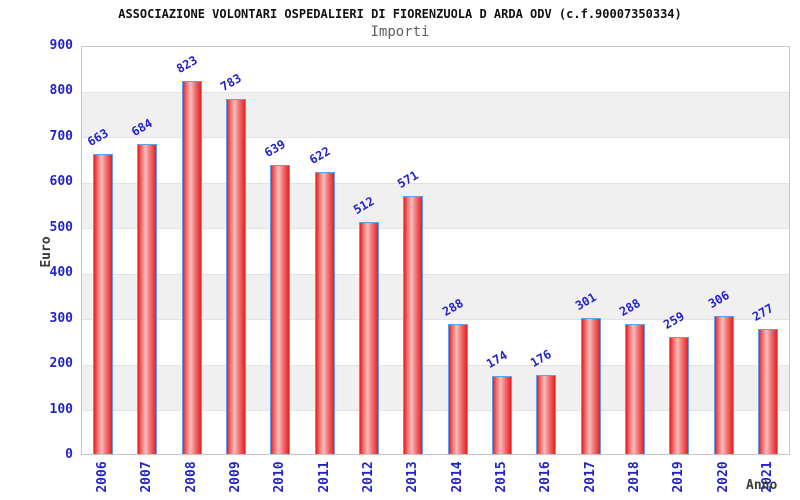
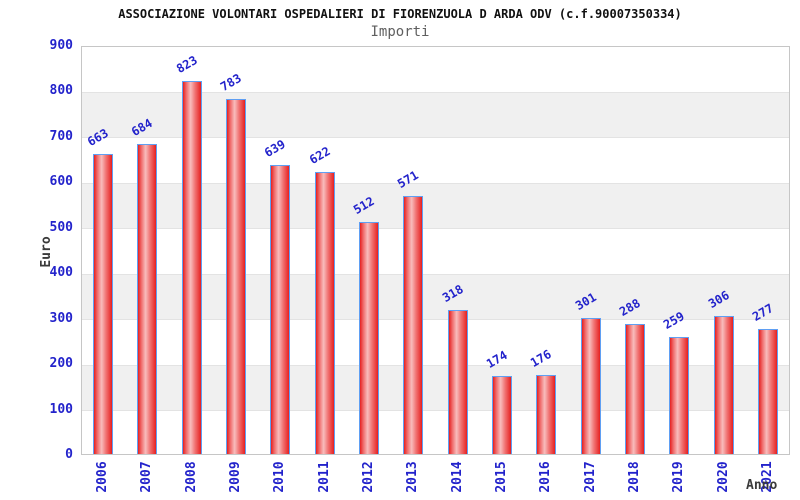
2014: 288 -> 318
